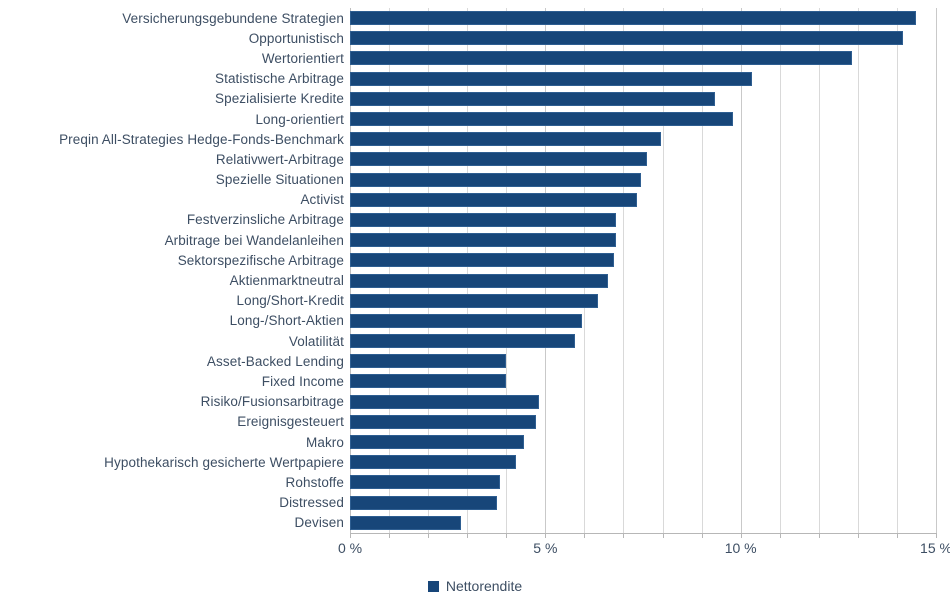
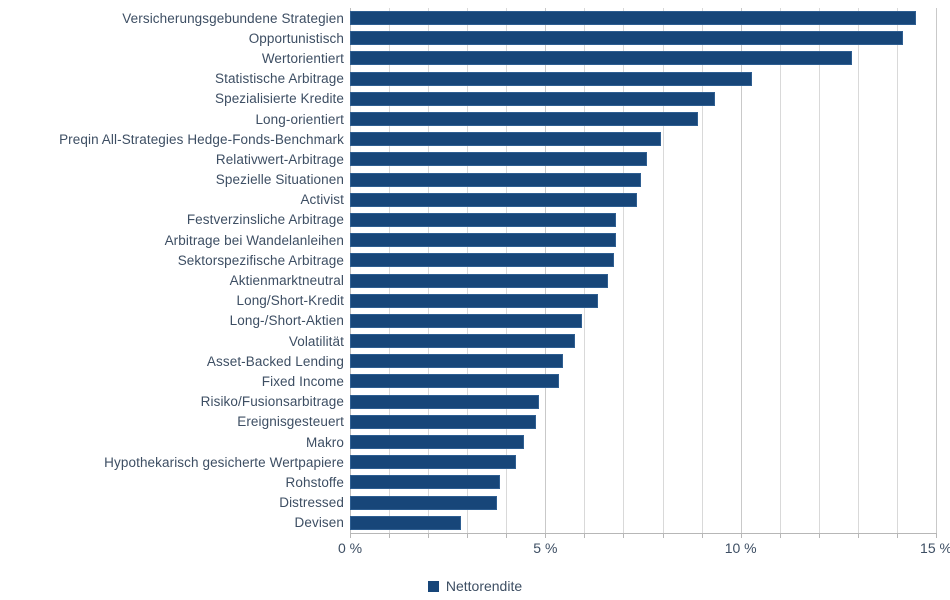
Long-orientiert: 9.8% -> 8.9%
Asset-Backed Lending: 4.0% -> 5.5%
Fixed Income: 4.0% -> 5.3%
